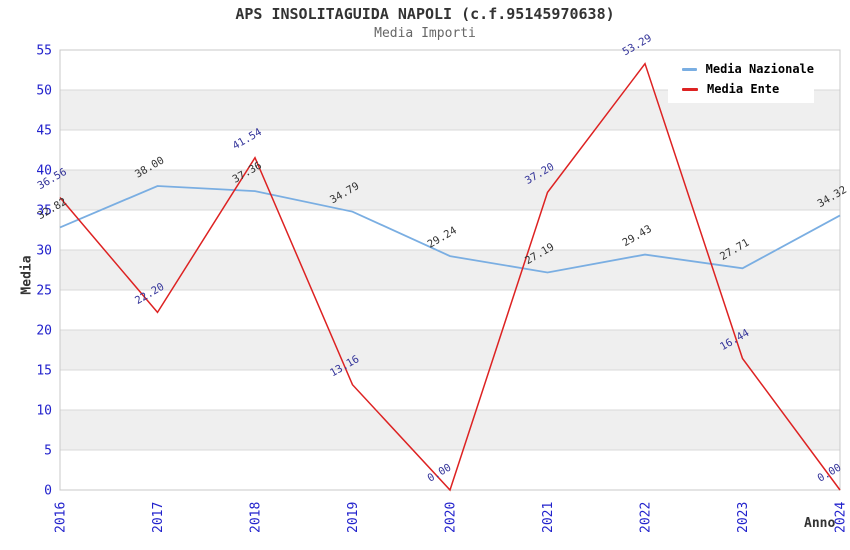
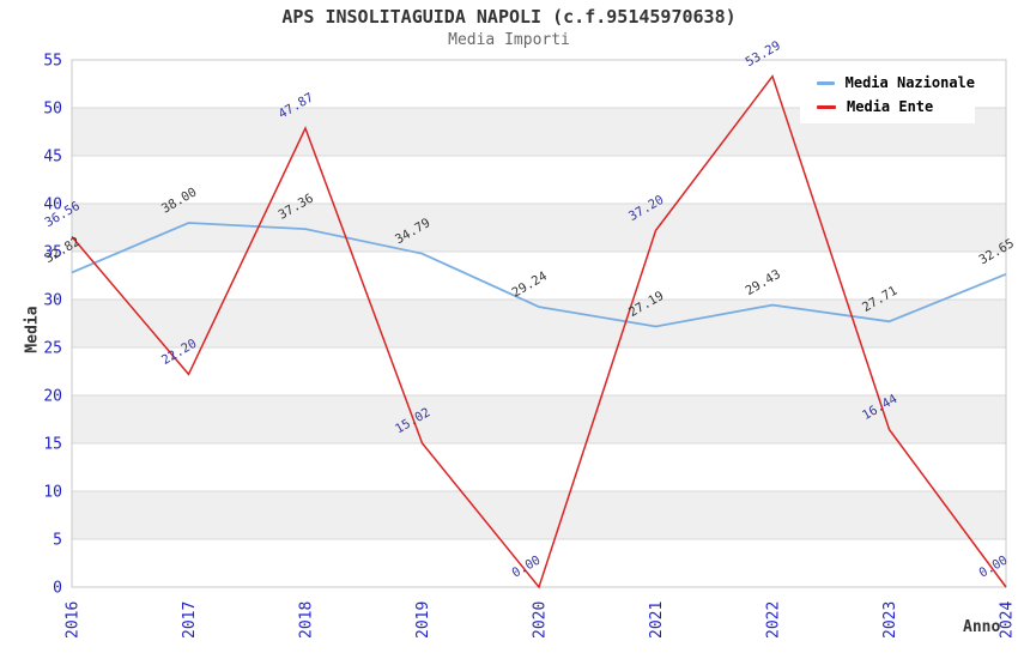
Media Ente/2018: 41.54 -> 47.87
Media Ente/2019: 13.16 -> 15.02
Media Nazionale/2024: 34.32 -> 32.65
